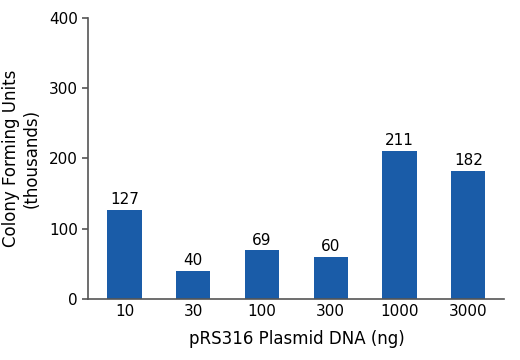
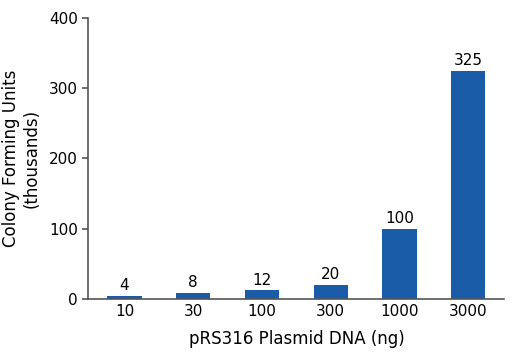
10: 127 -> 4
30: 40 -> 8
100: 69 -> 12
300: 60 -> 20
1000: 211 -> 100
3000: 182 -> 325
